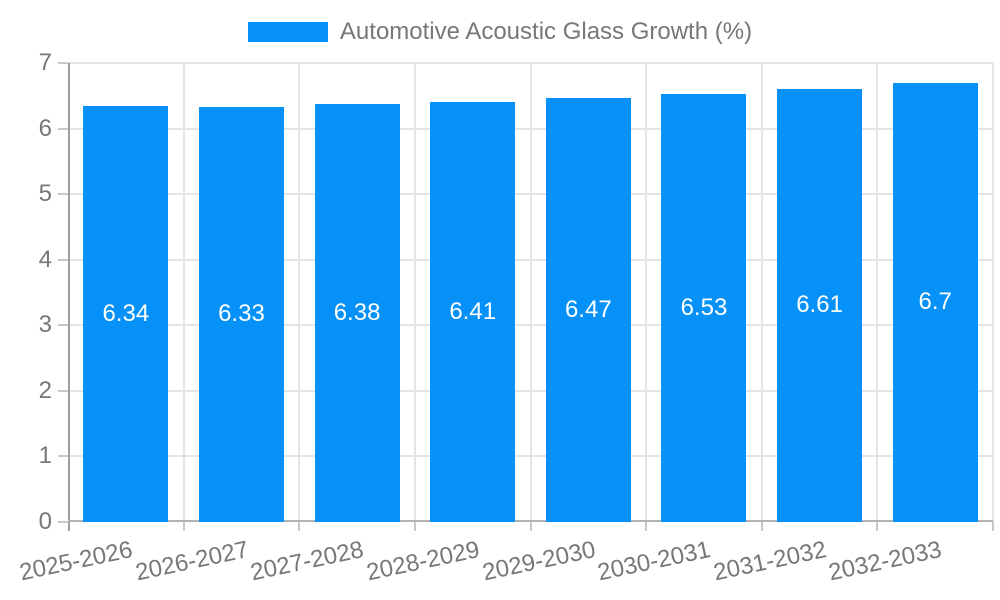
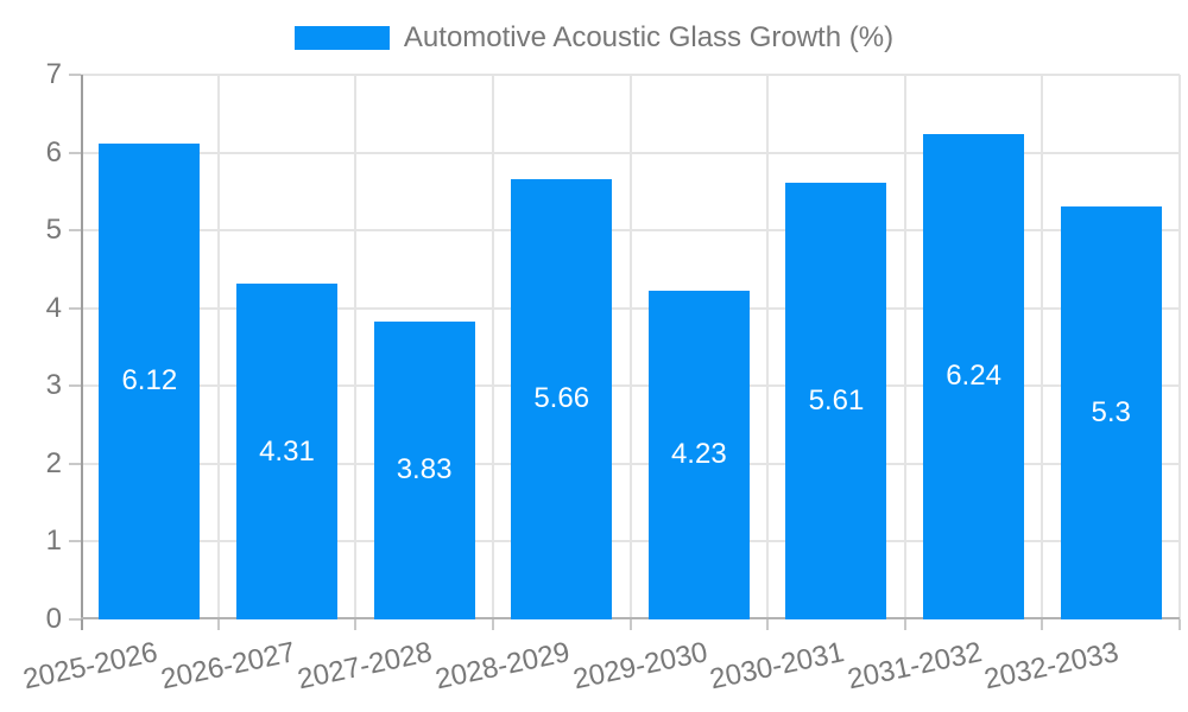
2025-2026: 6.34 -> 6.12
2026-2027: 6.33 -> 4.31
2027-2028: 6.38 -> 3.83
2028-2029: 6.41 -> 5.66
2029-2030: 6.47 -> 4.23
2030-2031: 6.53 -> 5.61
2031-2032: 6.61 -> 6.24
2032-2033: 6.7 -> 5.3
